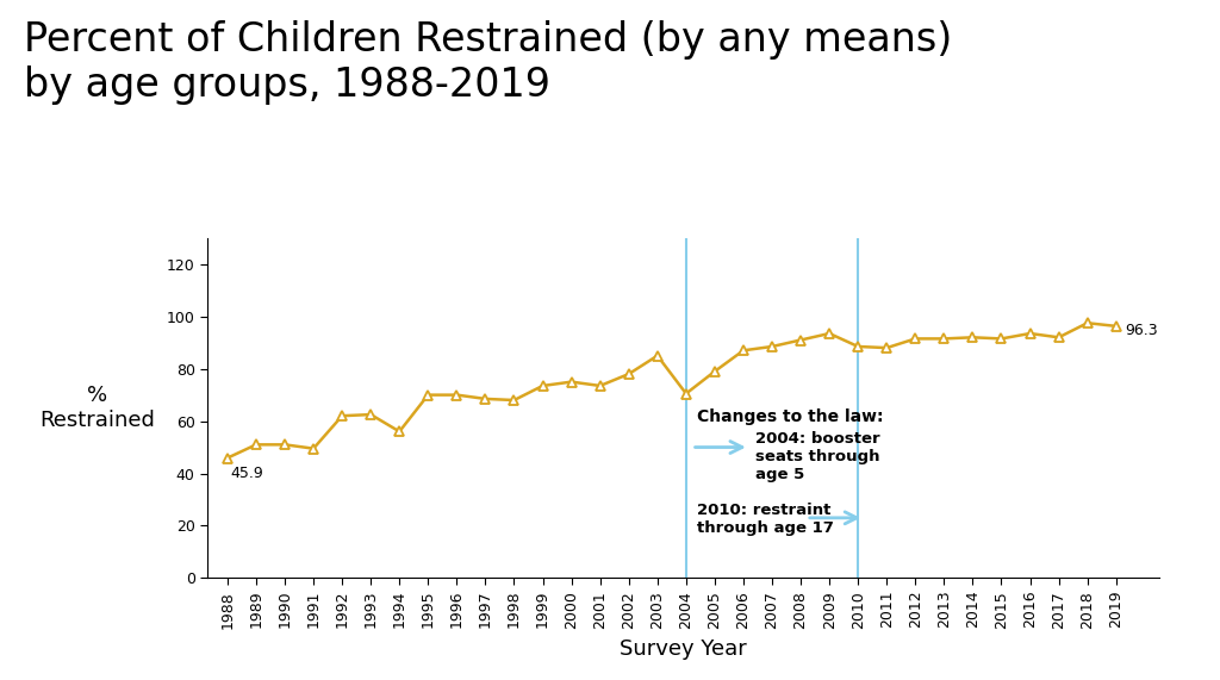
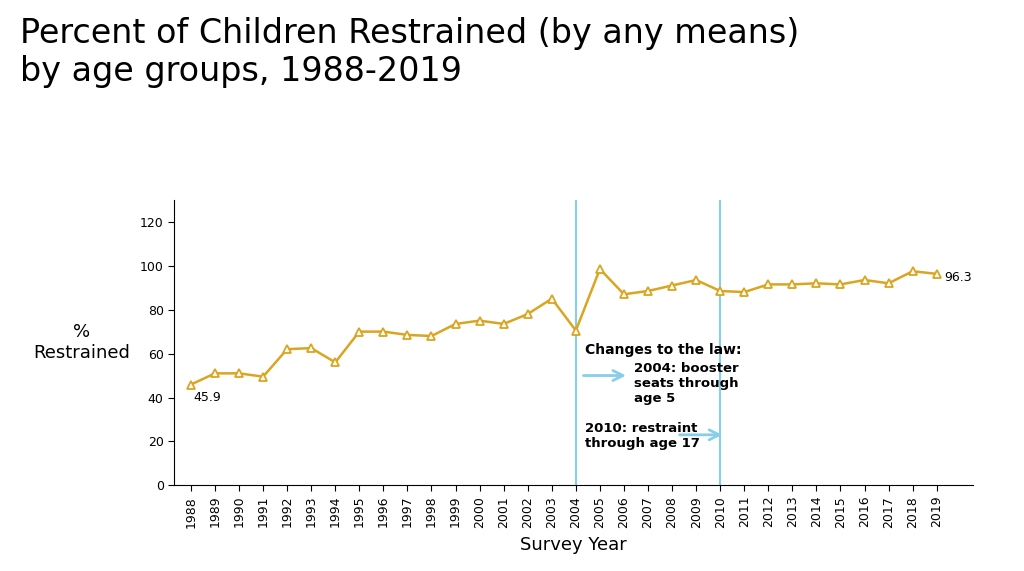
2005: 79.0 -> 98.5
